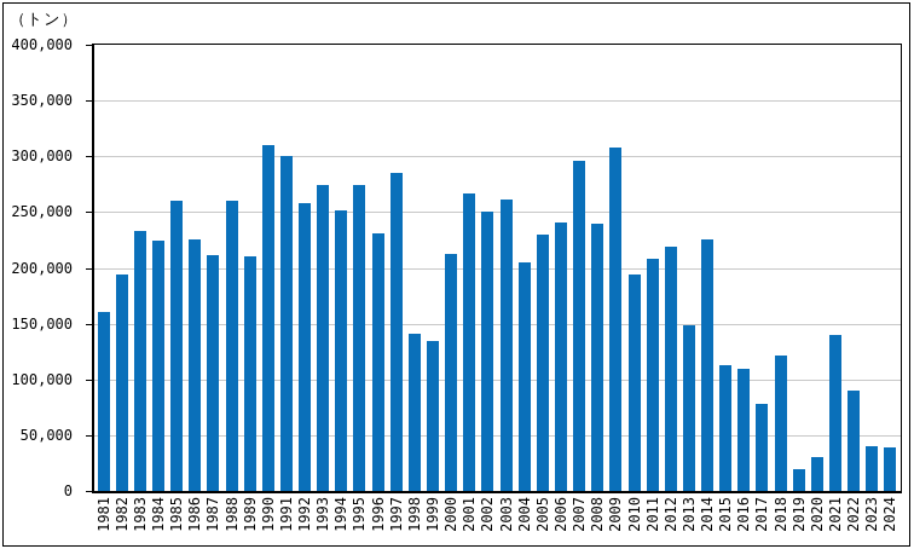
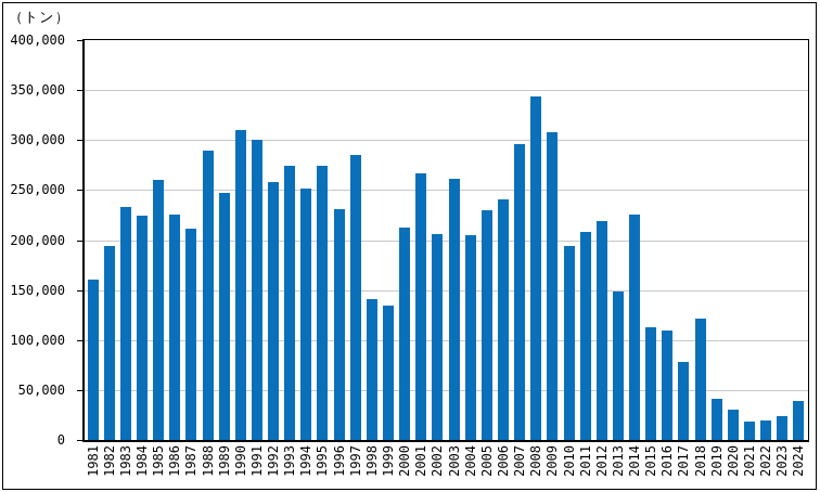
1988: 260000 -> 290000
1989: 210000 -> 250000
2002: 250000 -> 210000
2008: 240000 -> 340000
2019: 20000 -> 40000
2021: 140000 -> 20000
2022: 90000 -> 20000
2023: 40000 -> 20000
